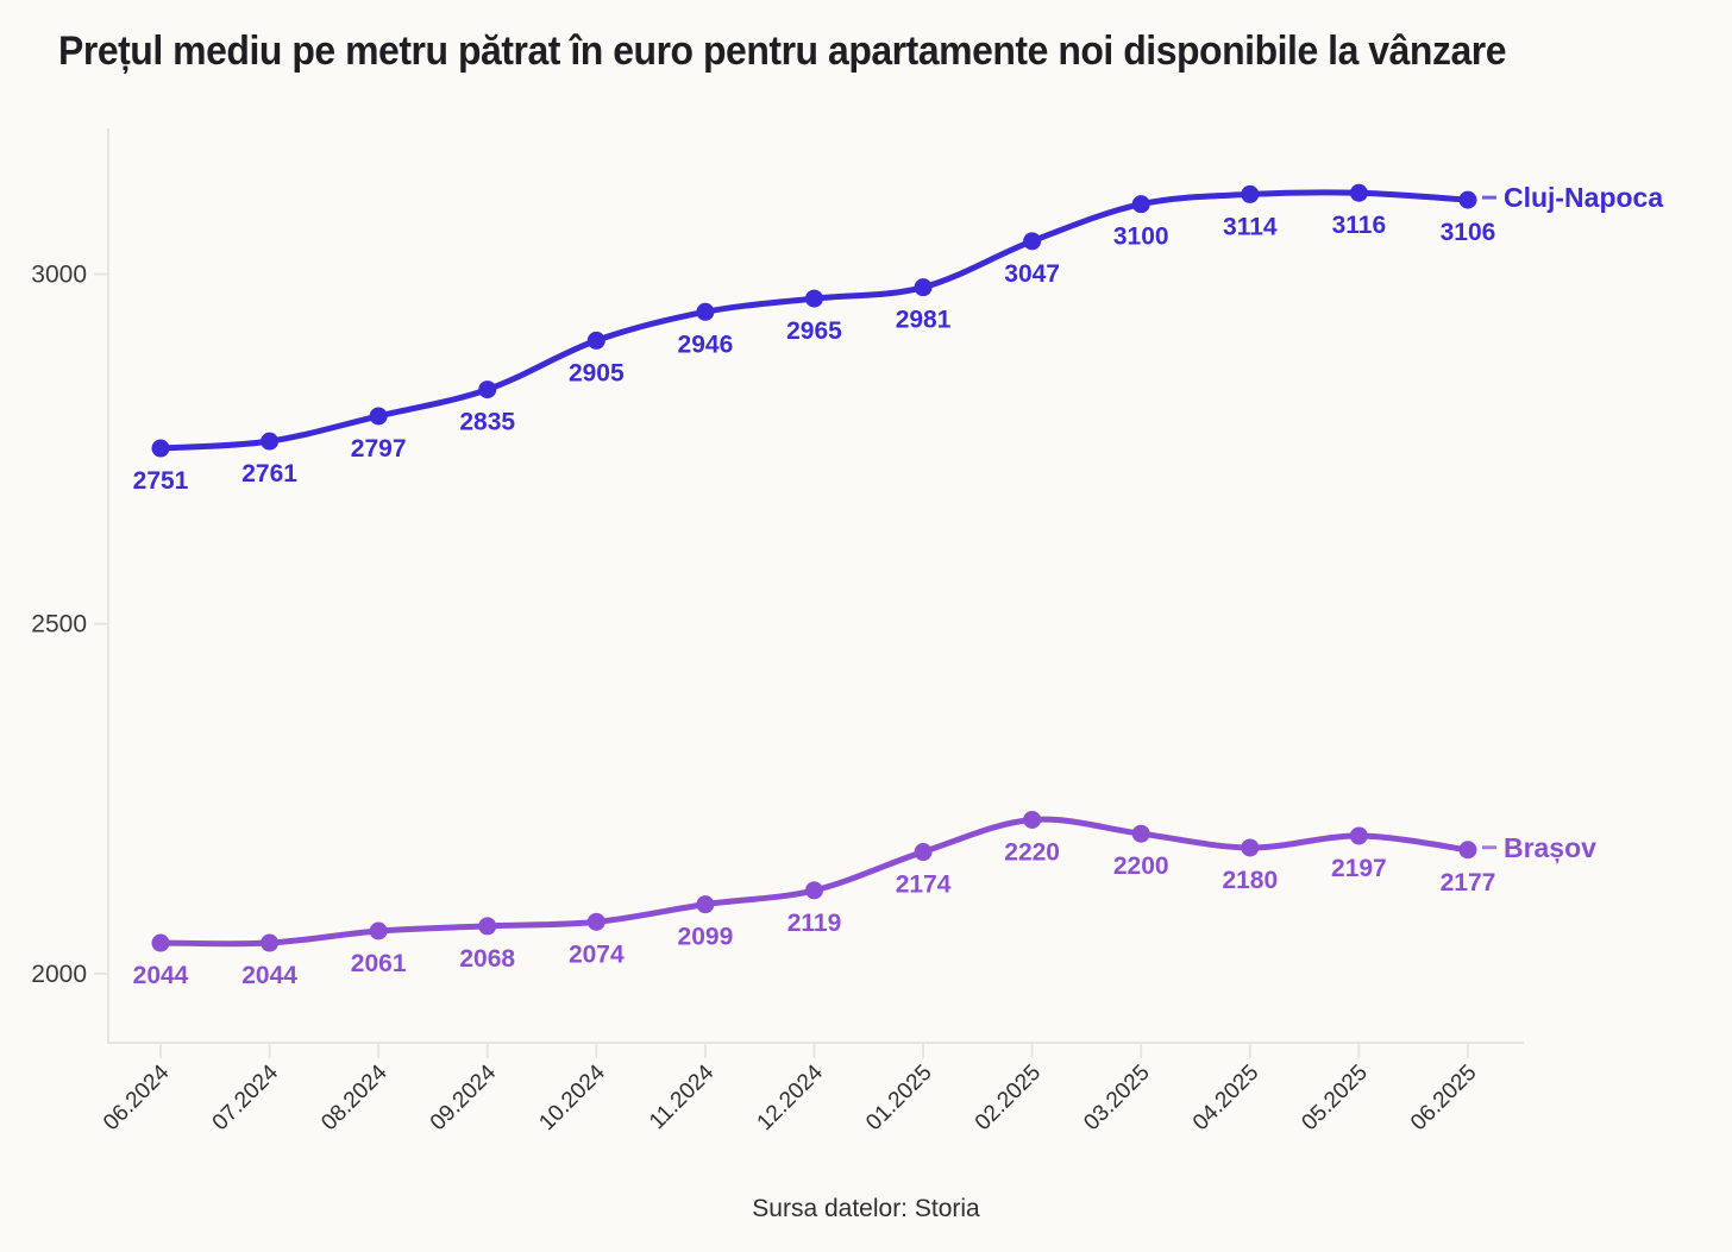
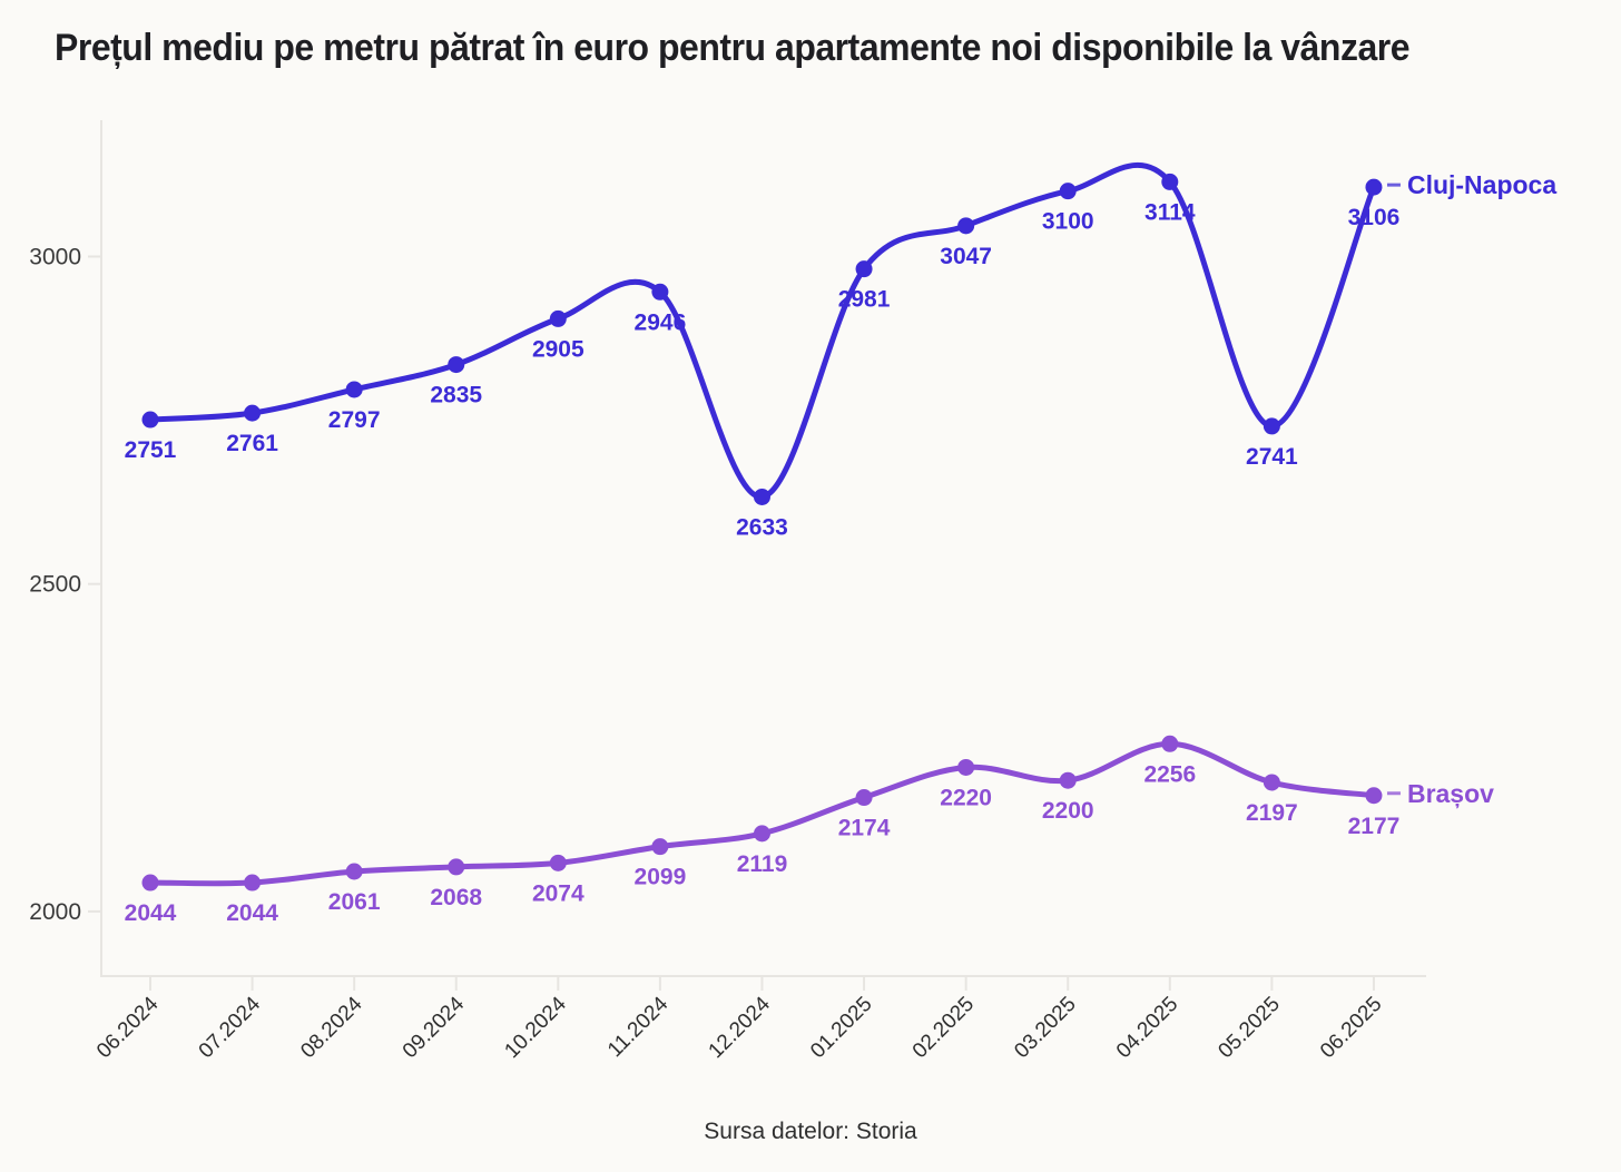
Cluj-Napoca/12.2024: 2965 -> 2633
Brașov/04.2025: 2180 -> 2256
Cluj-Napoca/05.2025: 3116 -> 2741
